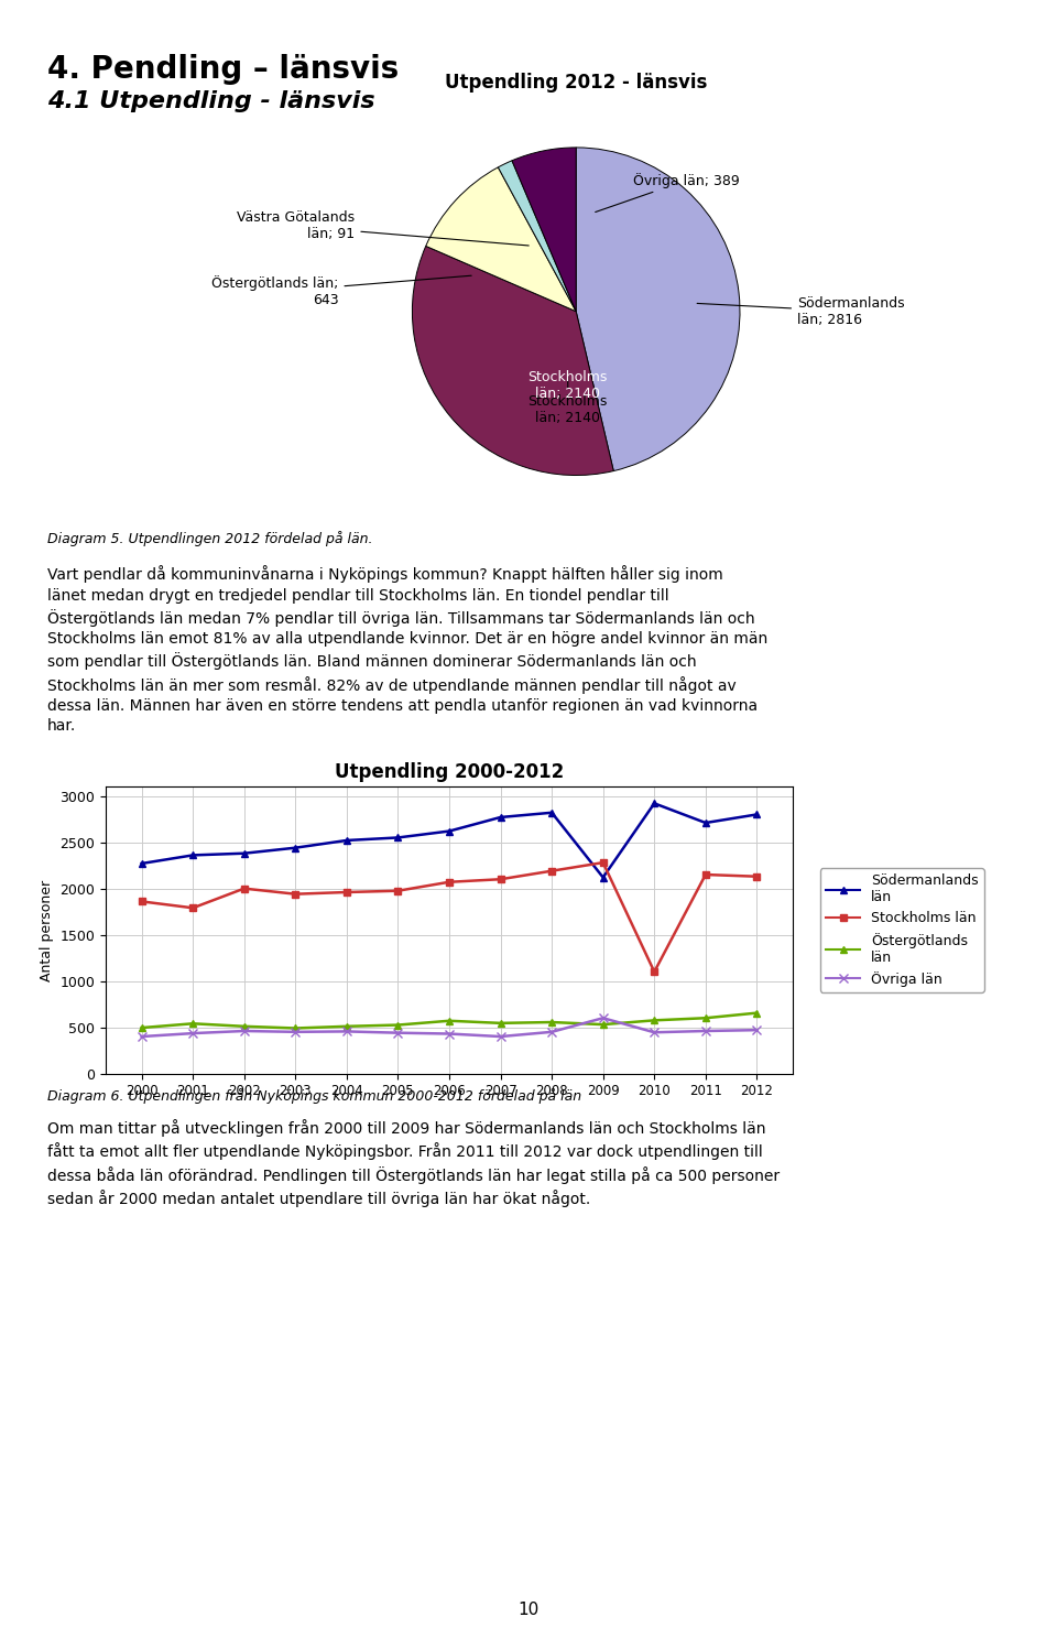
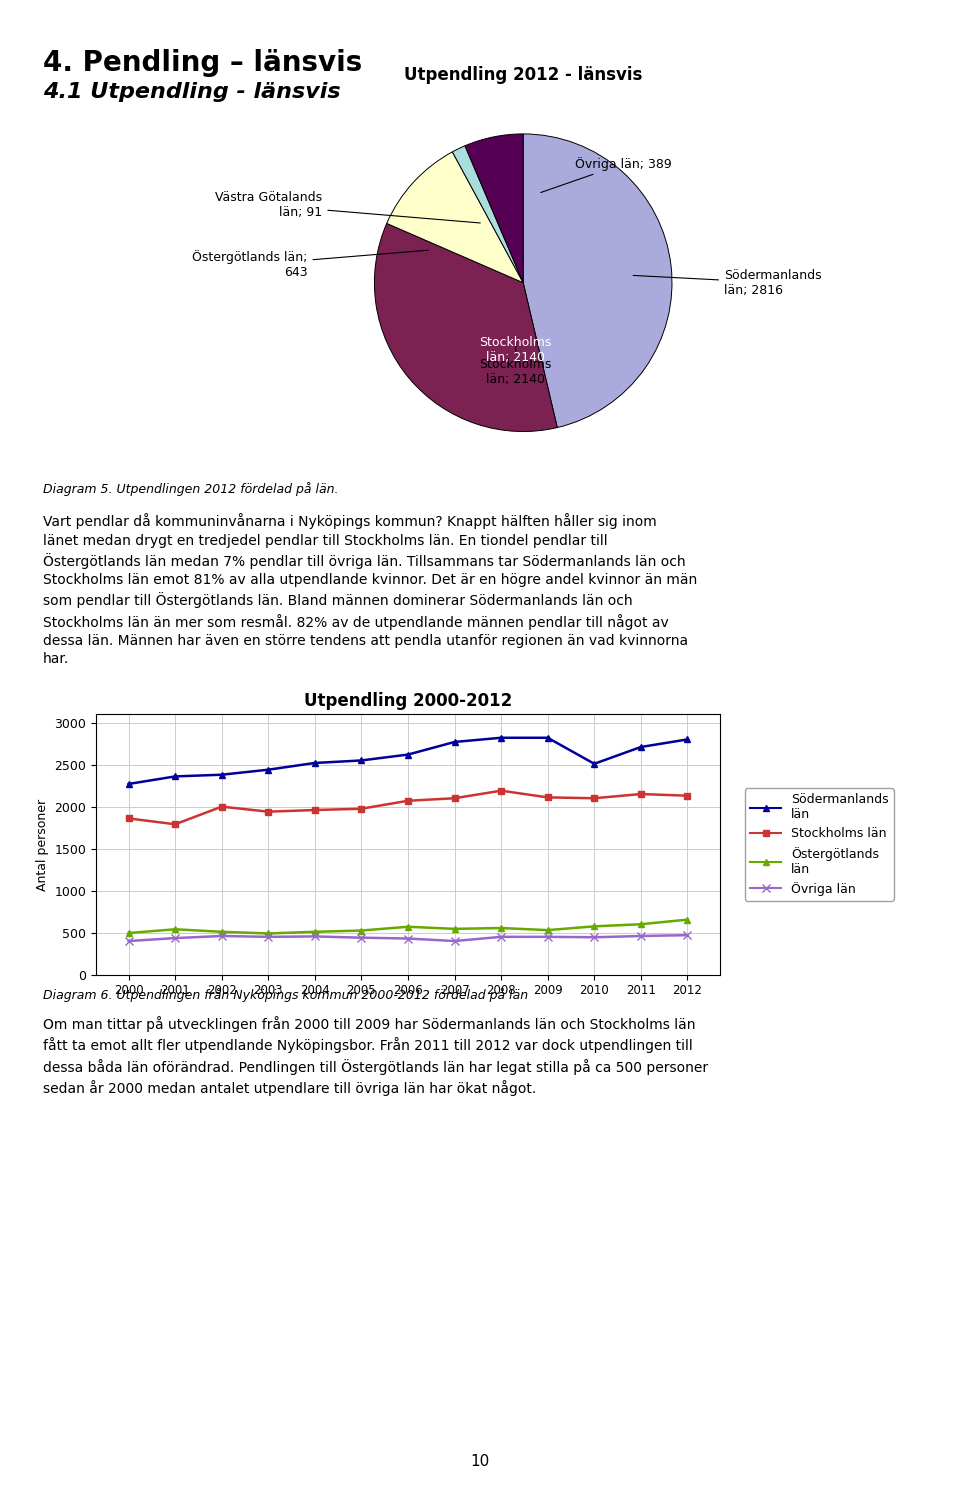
Södermanlands län/2009: 2120 -> 2820
Stockholms län/2009: 2280 -> 2110
Övriga län/2009: 600 -> 450
Södermanlands län/2010: 2920 -> 2510
Stockholms län/2010: 1100 -> 2100
